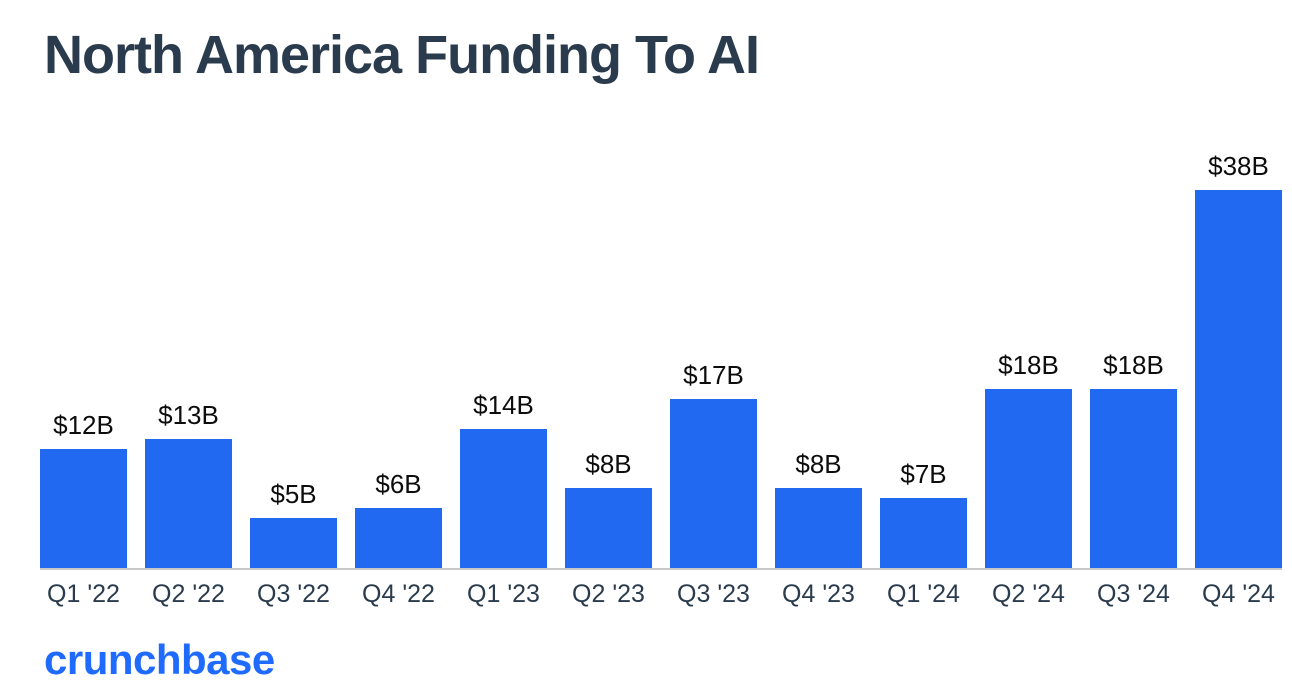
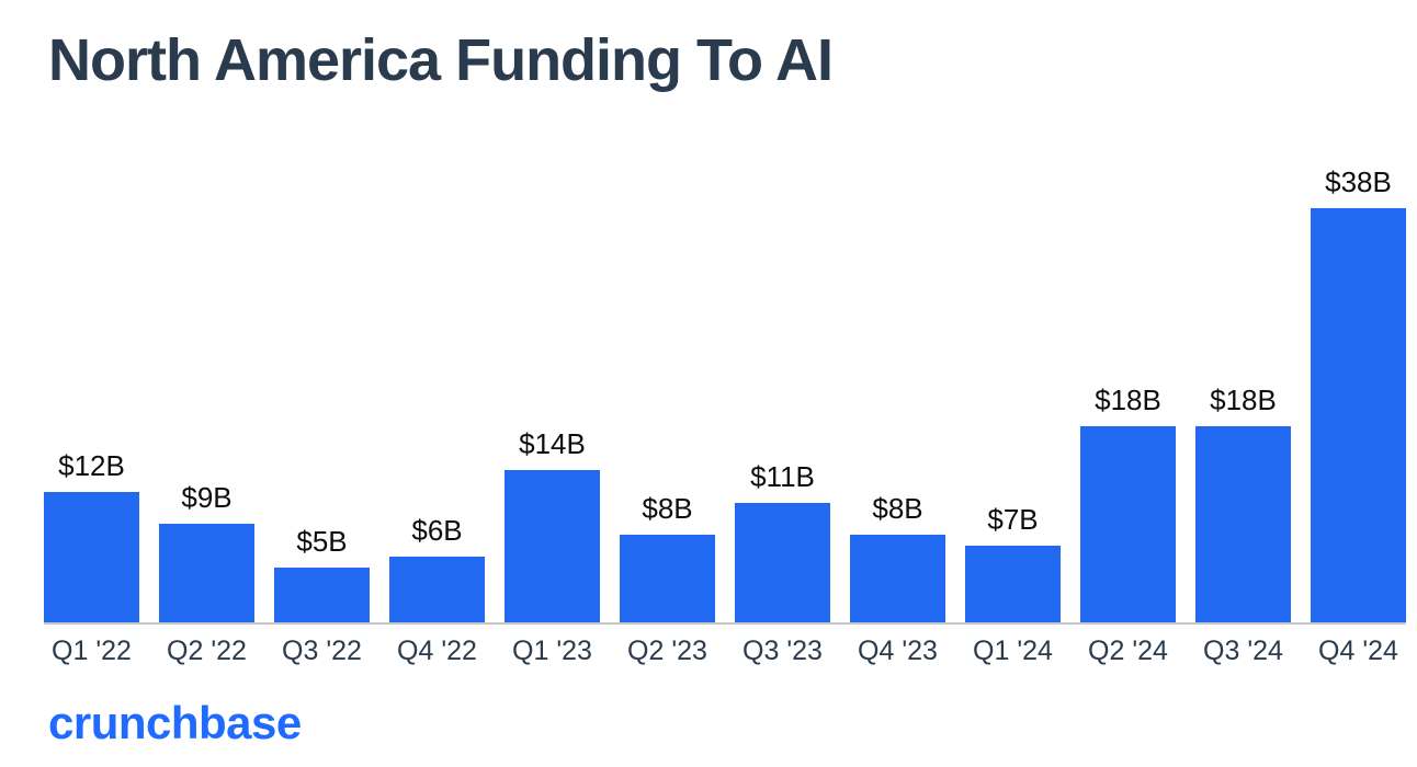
Q2 '22: $13B -> $9B
Q3 '23: $17B -> $11B
